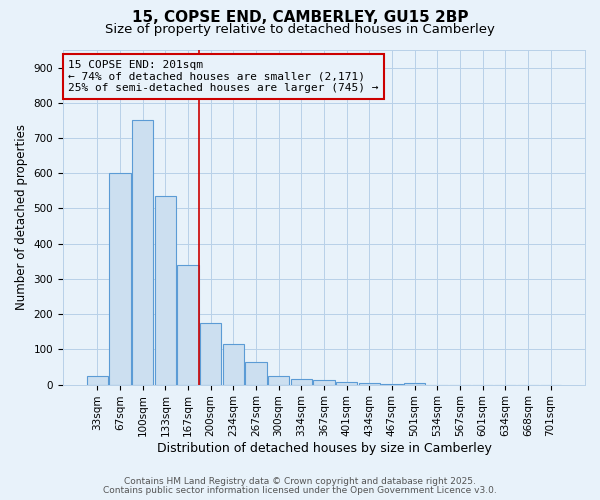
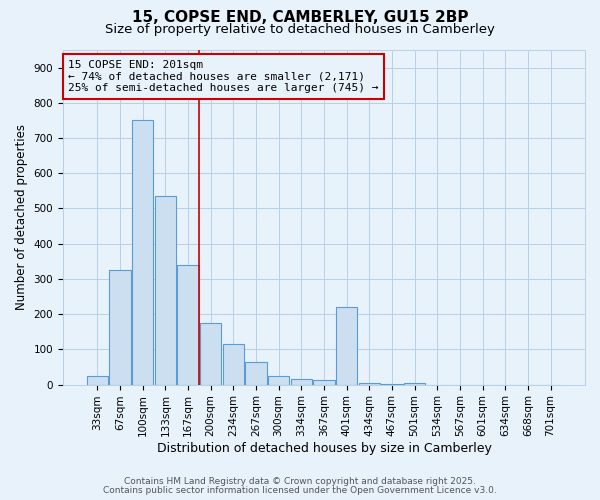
67sqm: 600 -> 325
401sqm: 8 -> 220
